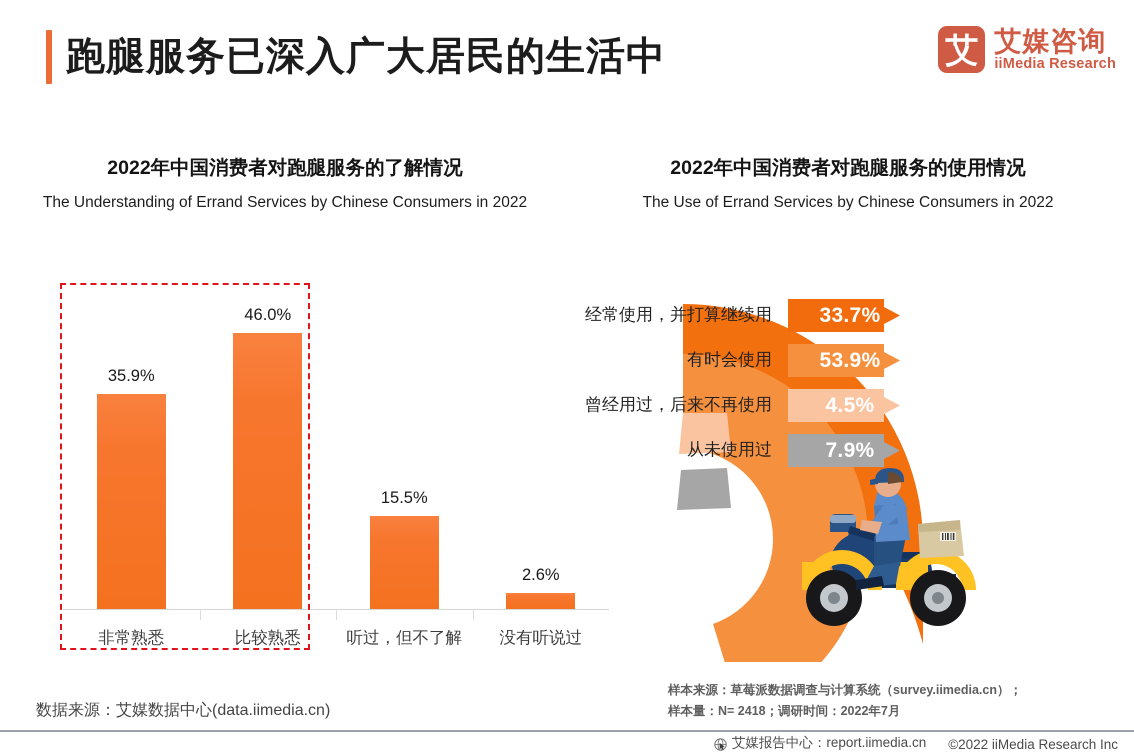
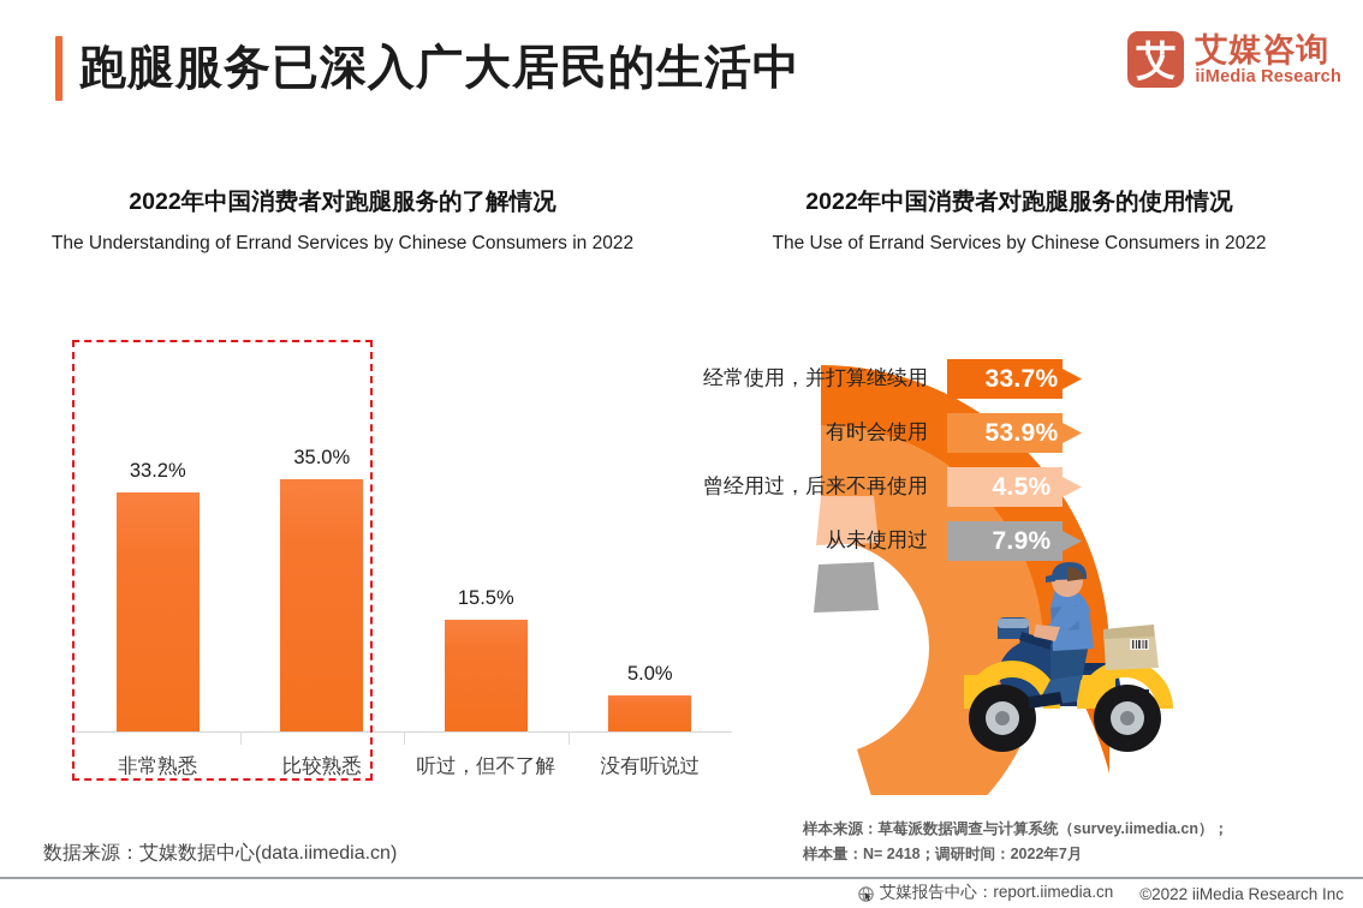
2022年中国消费者对跑腿服务的了解情况/非常熟悉: 35.9% -> 33.2%
2022年中国消费者对跑腿服务的了解情况/比较熟悉: 46.0% -> 35.0%
2022年中国消费者对跑腿服务的了解情况/没有听说过: 2.6% -> 5.0%
